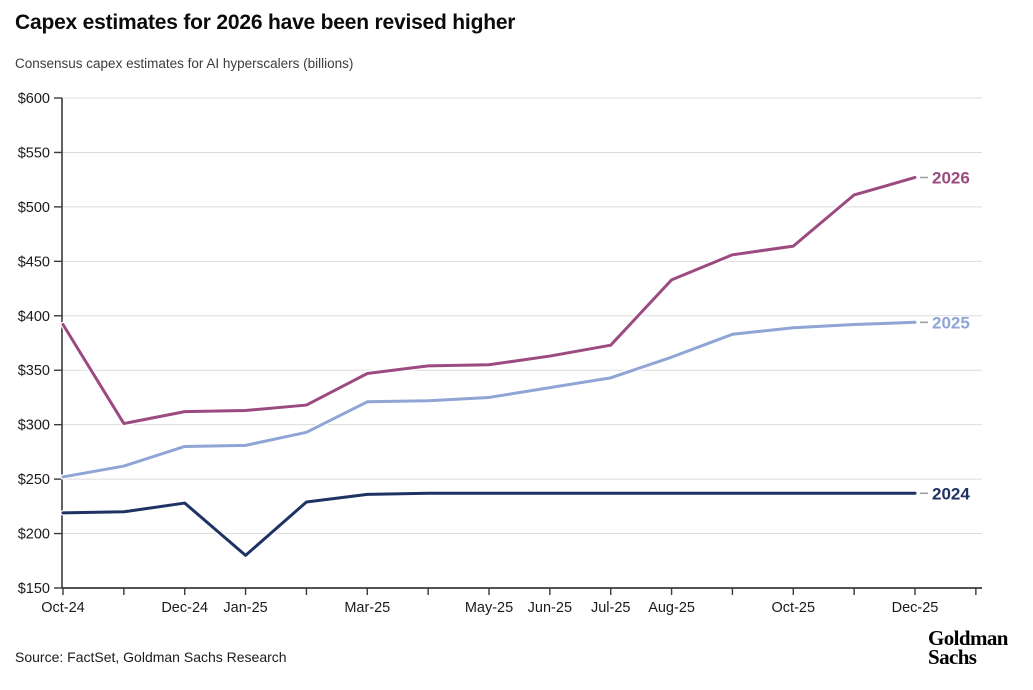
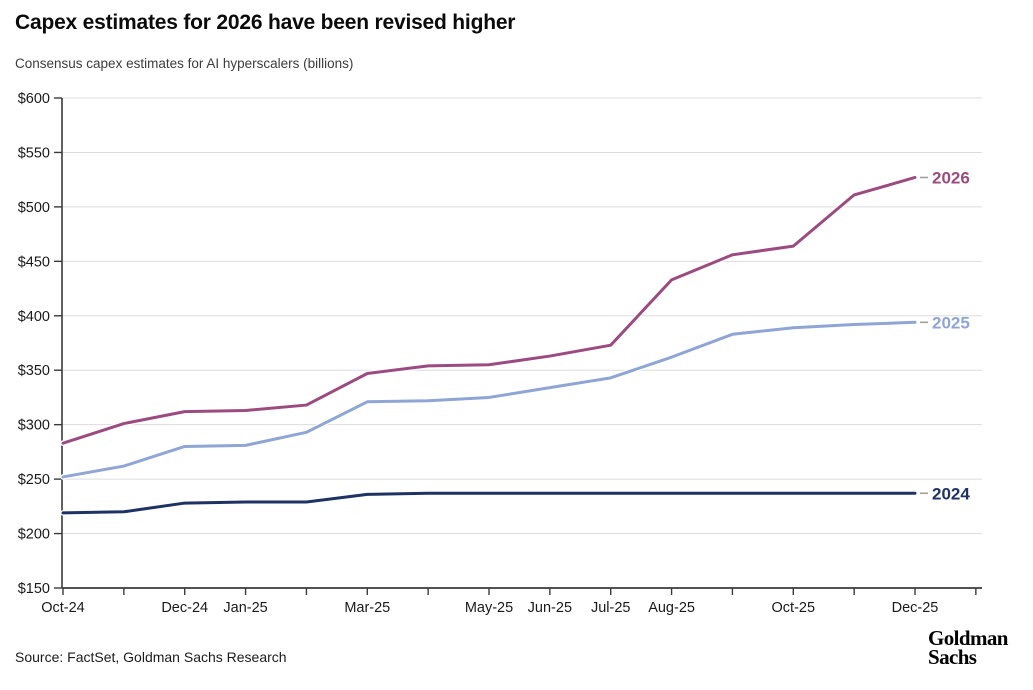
2026/Oct-24: $392 -> $283
2024/Jan-25: $180 -> $229
